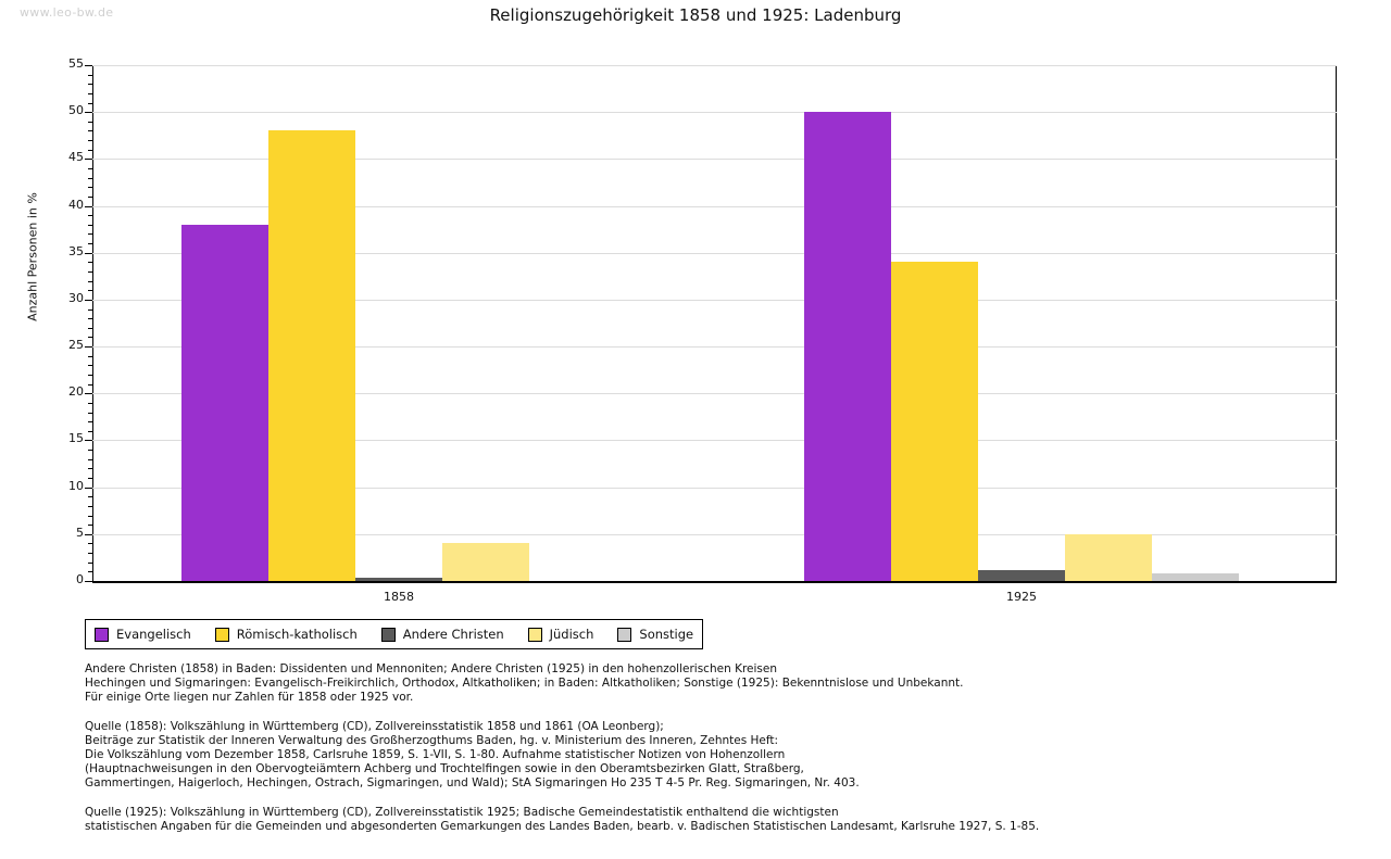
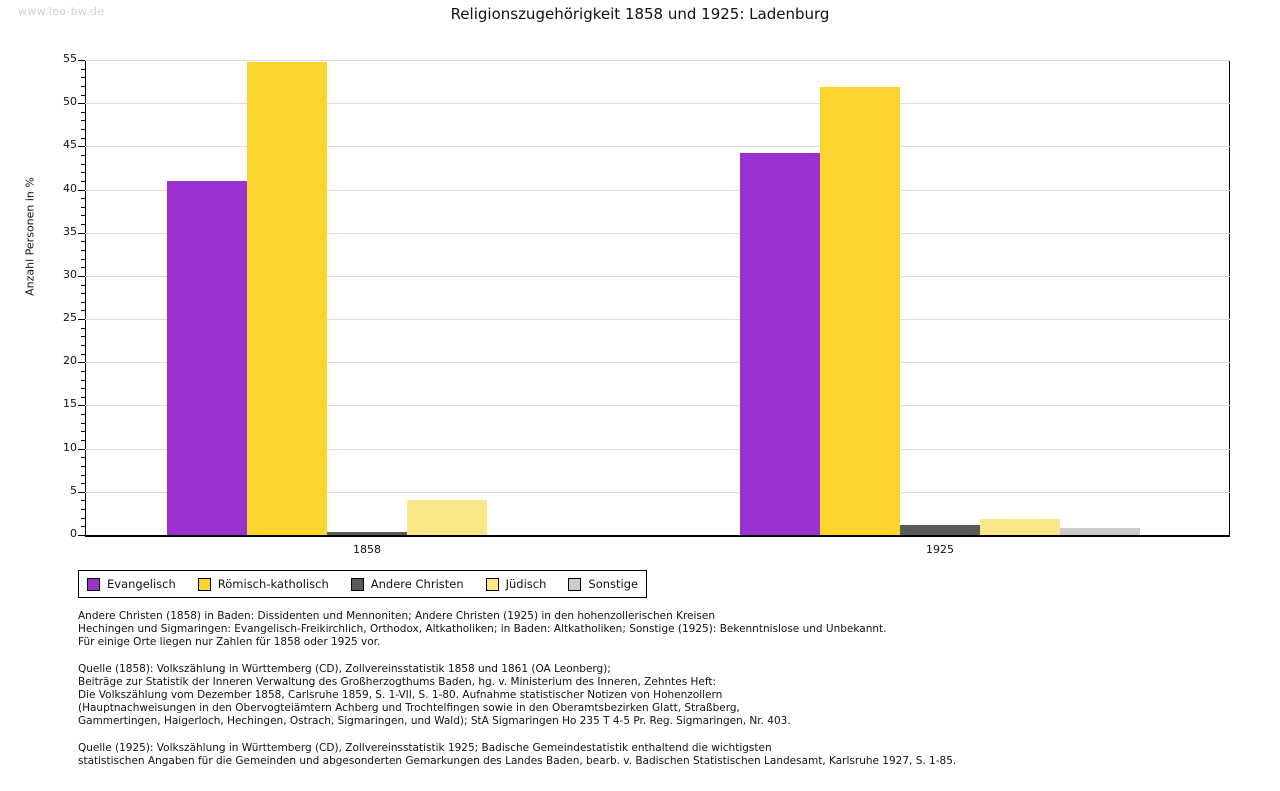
Evangelisch/1858: 38 -> 41
Römisch-katholisch/1858: 48 -> 55
Evangelisch/1925: 50 -> 44
Römisch-katholisch/1925: 34 -> 52
Jüdisch/1925: 5 -> 2
